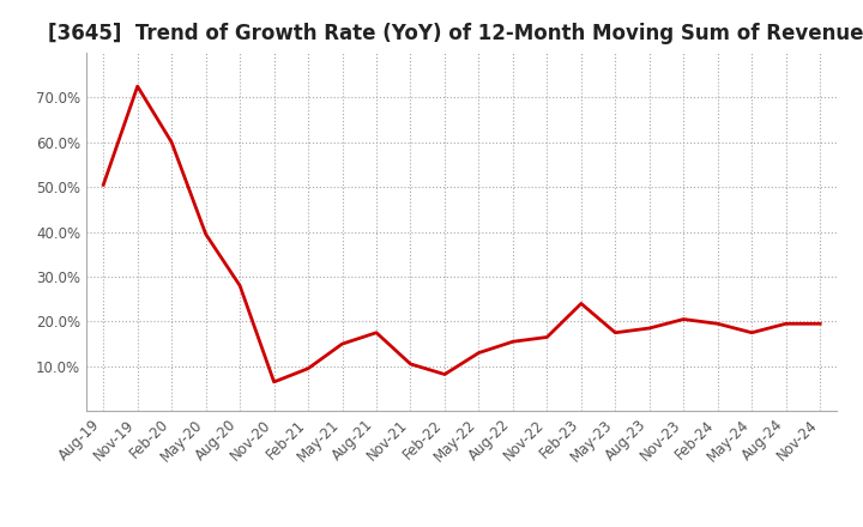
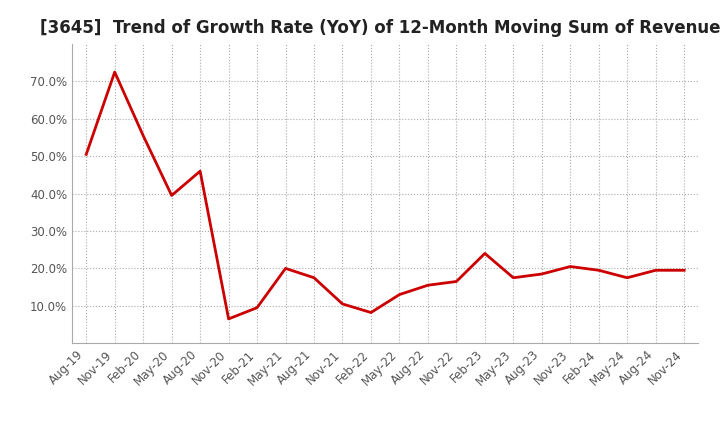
Feb-20: 60.0% -> 55.5%
Aug-20: 28.0% -> 46.0%
May-21: 15.0% -> 20.0%
